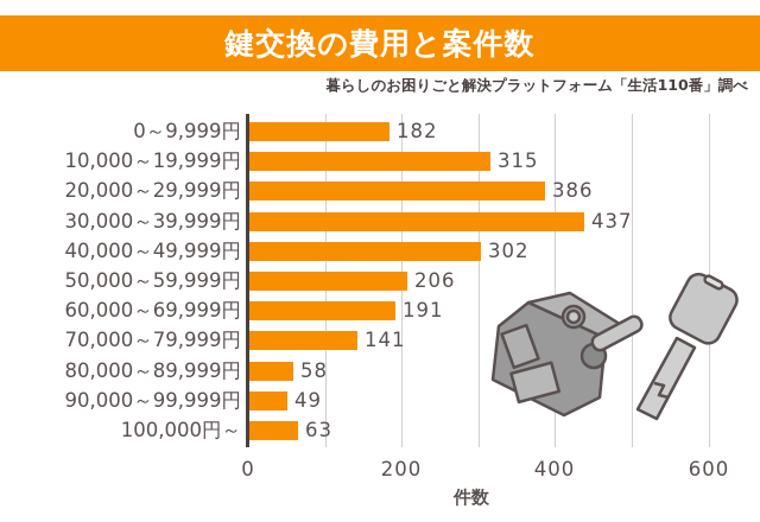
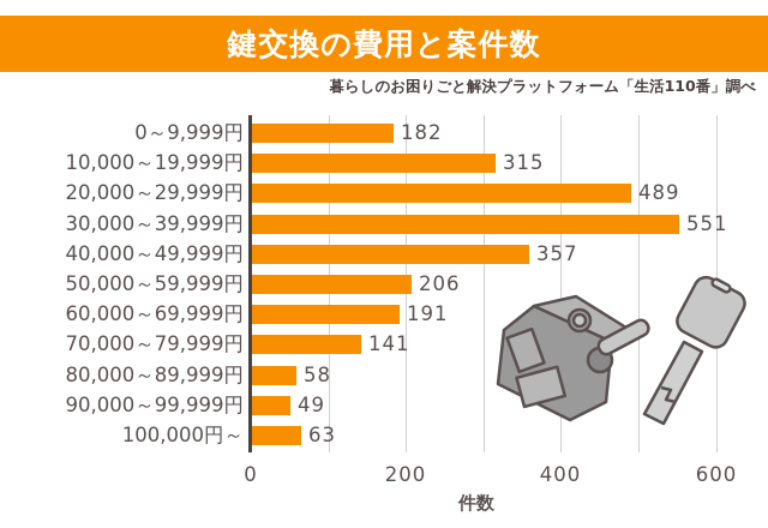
20,000～29,999円: 386 -> 489
30,000～39,999円: 437 -> 551
40,000～49,999円: 302 -> 357
